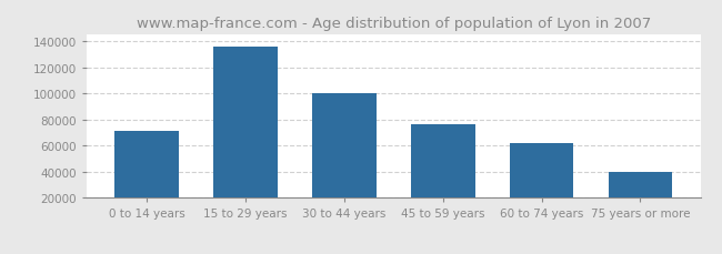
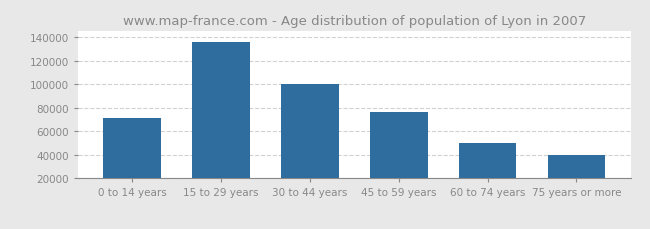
60 to 74 years: 62000 -> 50000
